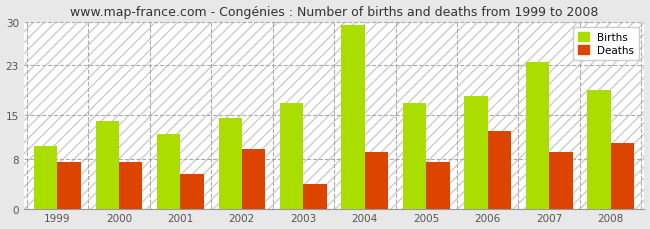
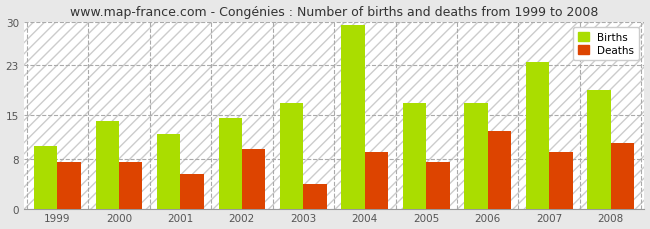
Births/2006: 18.0 -> 17.0
